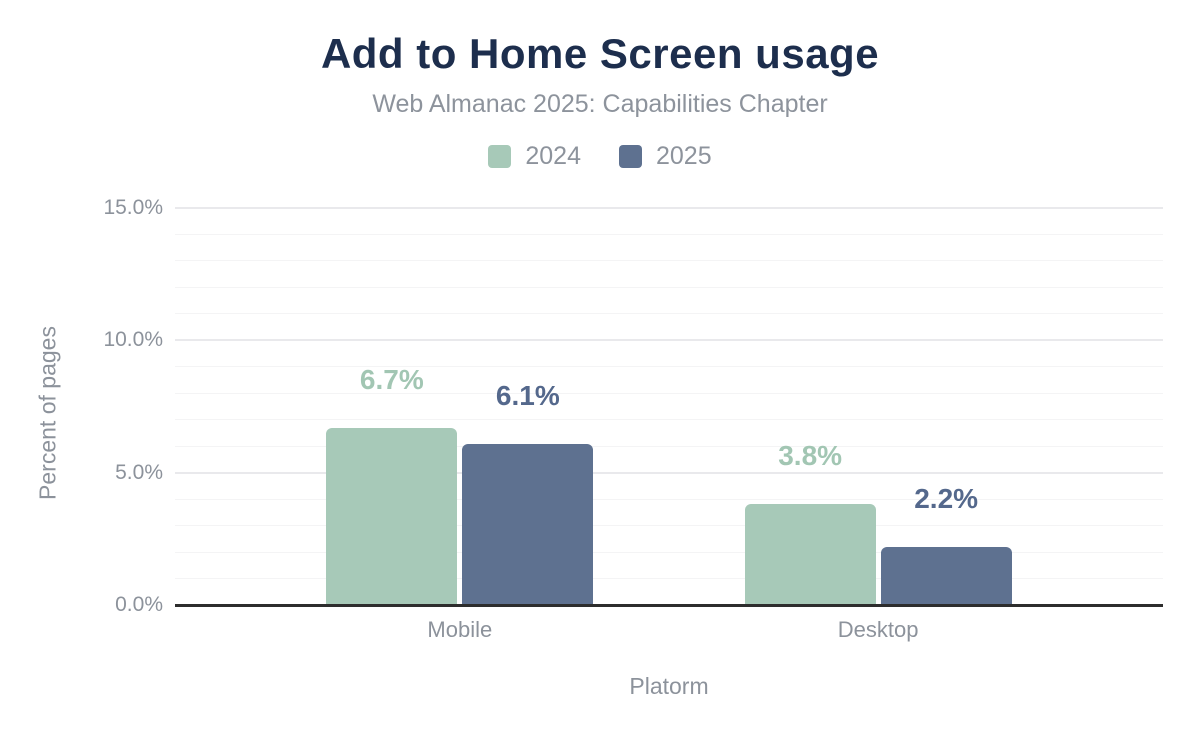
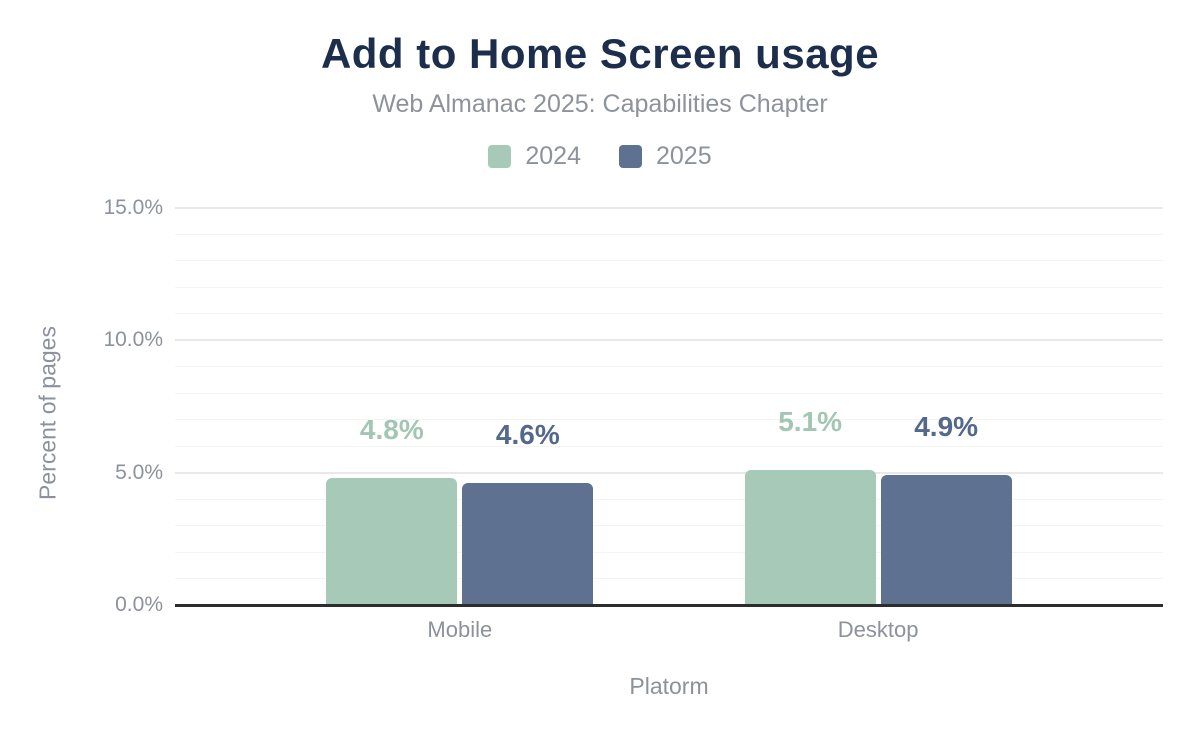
2024/Mobile: 6.7% -> 4.8%
2025/Mobile: 6.1% -> 4.6%
2024/Desktop: 3.8% -> 5.1%
2025/Desktop: 2.2% -> 4.9%
